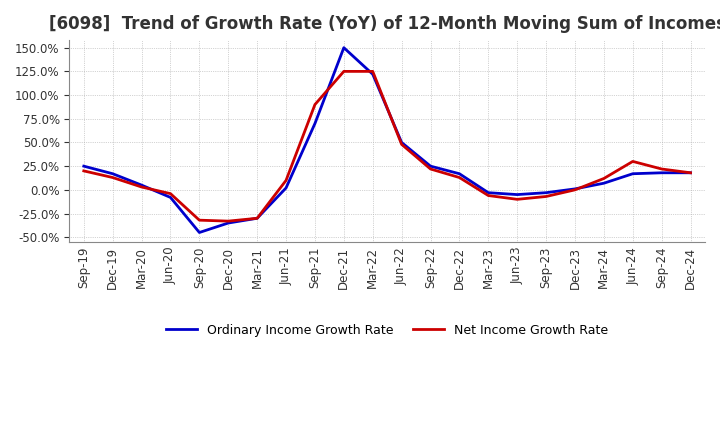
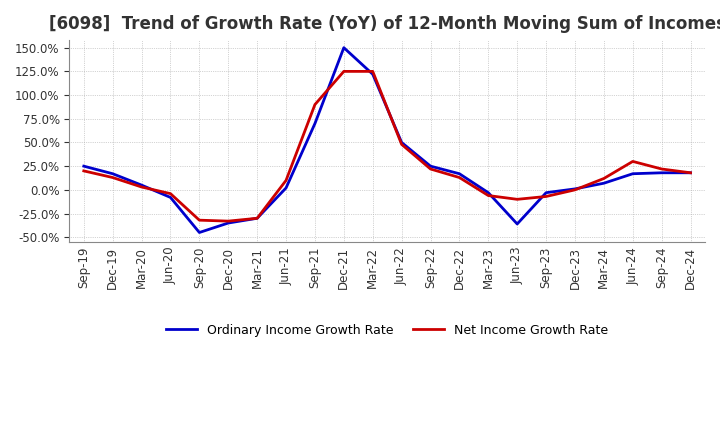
Ordinary Income Growth Rate/Jun-23: -5% -> -36%
